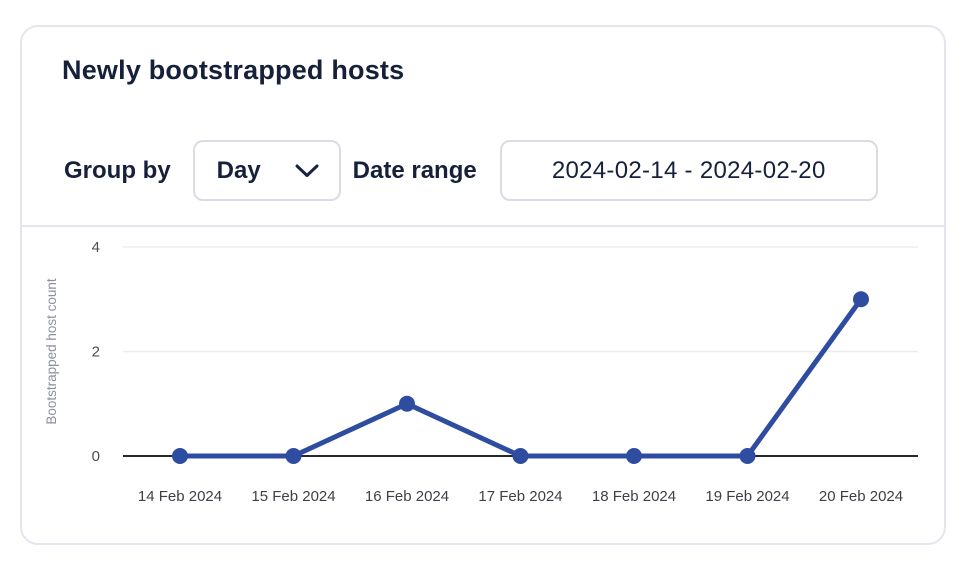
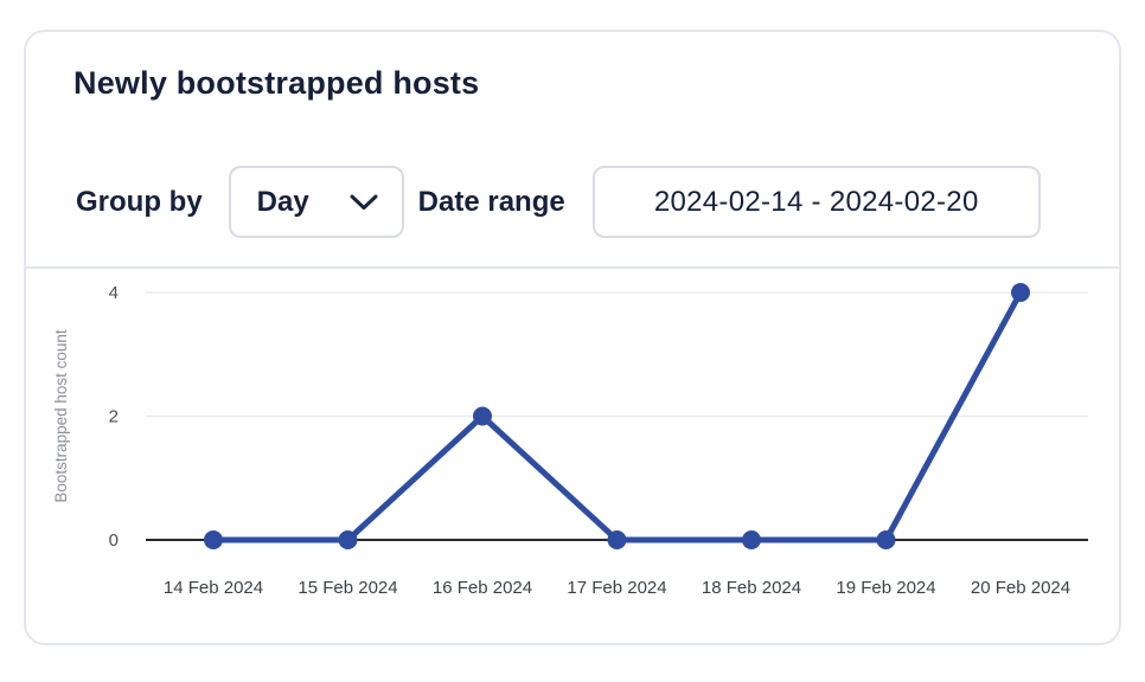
16 Feb 2024: 1 -> 2
20 Feb 2024: 3 -> 4
